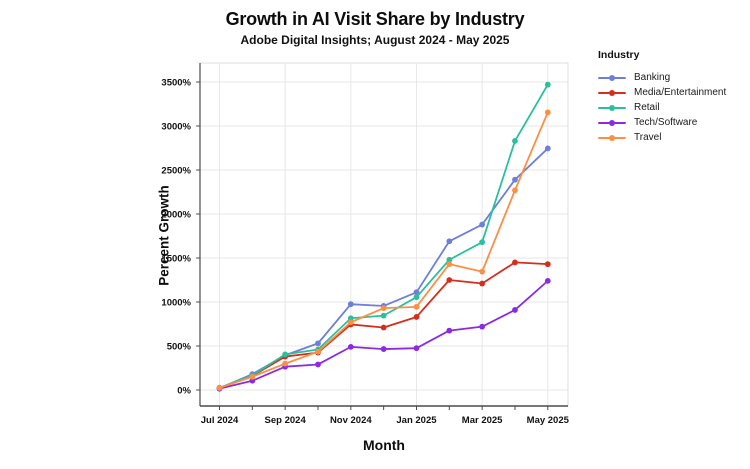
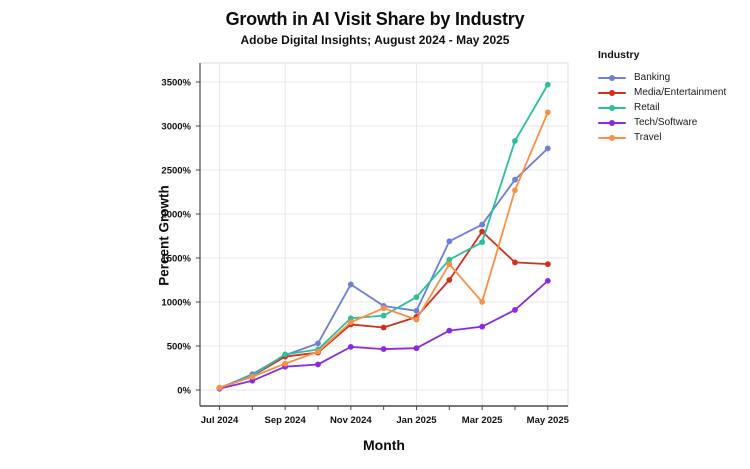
Banking/Nov 2024: 1000% -> 1200%
Banking/Jan 2025: 1100% -> 900%
Travel/Jan 2025: 900% -> 800%
Media/Entertainment/Mar 2025: 1200% -> 1800%
Travel/Mar 2025: 1300% -> 1000%
